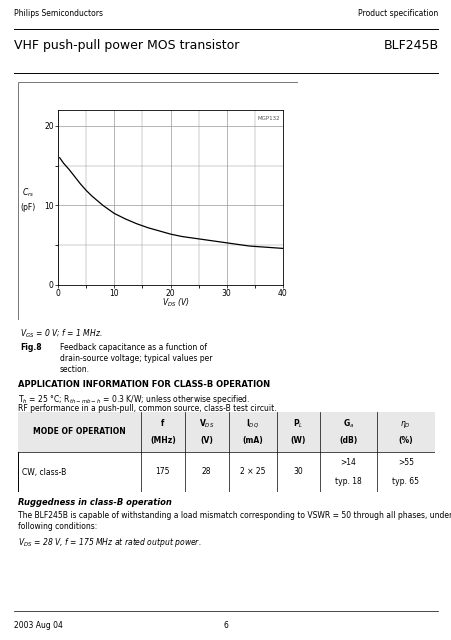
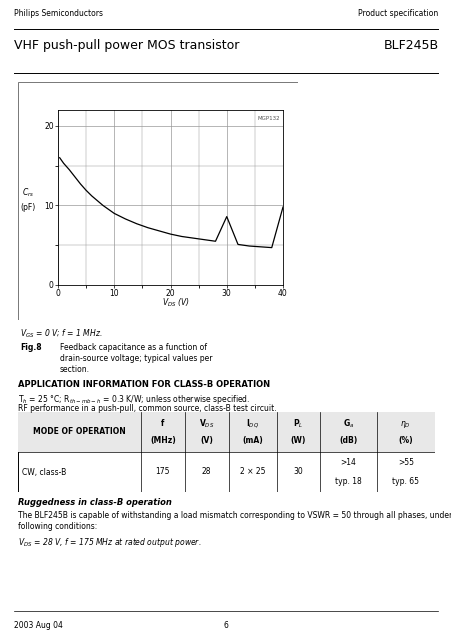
30: 5.3 -> 8.6
40: 4.6 -> 9.8
